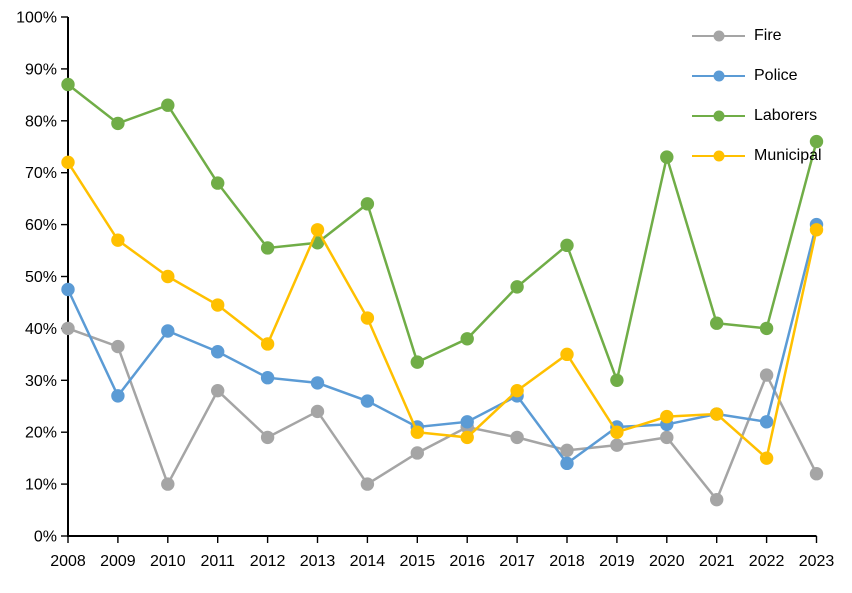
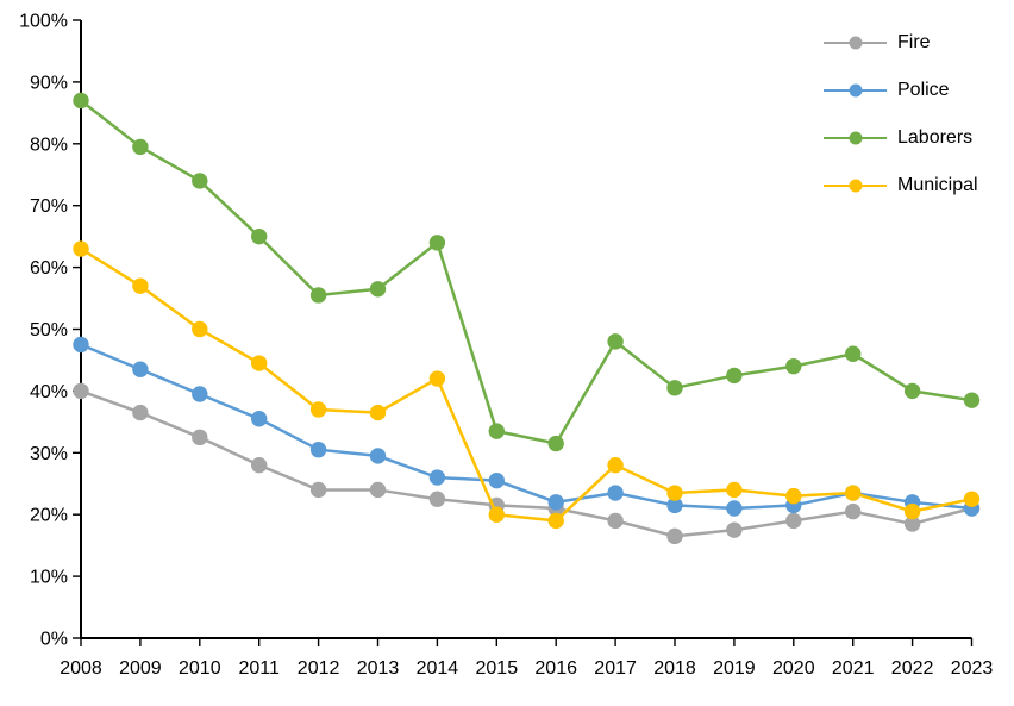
Municipal/2008: 72% -> 63%
Police/2009: 27% -> 44%
Fire/2010: 10% -> 32%
Laborers/2010: 83% -> 74%
Laborers/2011: 68% -> 65%
Fire/2012: 19% -> 24%
Municipal/2013: 59% -> 36%
Fire/2014: 10% -> 22%
Fire/2015: 16% -> 22%
Police/2015: 21% -> 26%
Laborers/2016: 38% -> 32%
Police/2017: 27% -> 24%
Police/2018: 14% -> 22%
Laborers/2018: 56% -> 40%
Municipal/2018: 35% -> 24%
Laborers/2019: 30% -> 42%
Municipal/2019: 20% -> 24%
Laborers/2020: 73% -> 44%
Fire/2021: 7% -> 20%
Laborers/2021: 41% -> 46%
Fire/2022: 31% -> 18%
Municipal/2022: 15% -> 20%
Fire/2023: 12% -> 21%
Police/2023: 60% -> 21%
Laborers/2023: 76% -> 38%
Municipal/2023: 59% -> 22%
